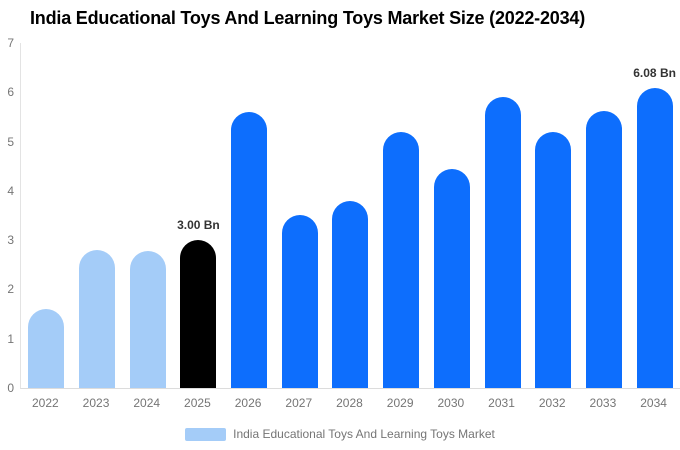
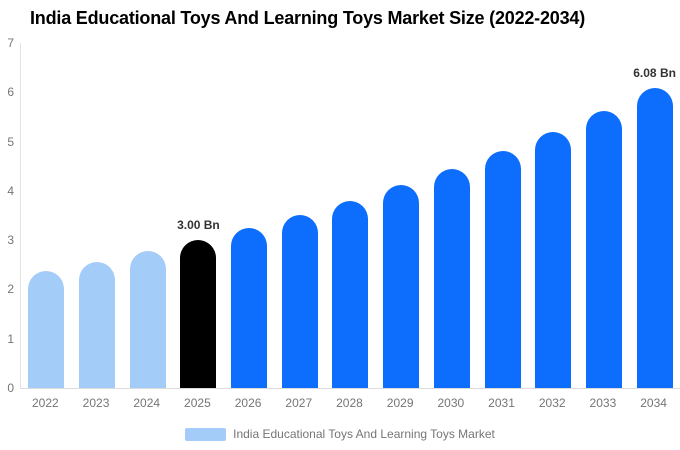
2022: 1.6 -> 2.4
2023: 2.8 -> 2.6
2026: 5.6 -> 3.2
2029: 5.2 -> 4.1
2031: 5.9 -> 4.8
